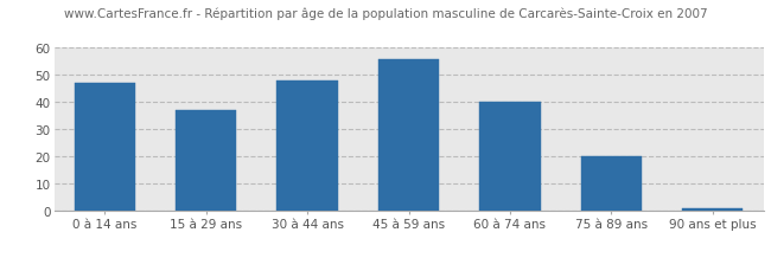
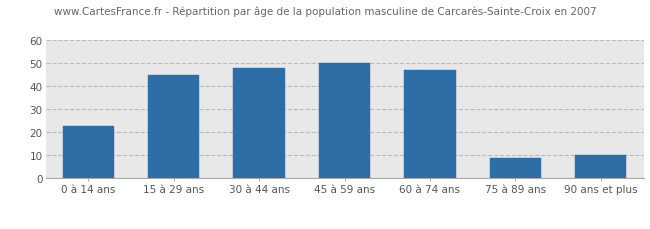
0 à 14 ans: 47 -> 23
15 à 29 ans: 37 -> 45
45 à 59 ans: 56 -> 50
60 à 74 ans: 40 -> 47
75 à 89 ans: 20 -> 9
90 ans et plus: 1 -> 10
